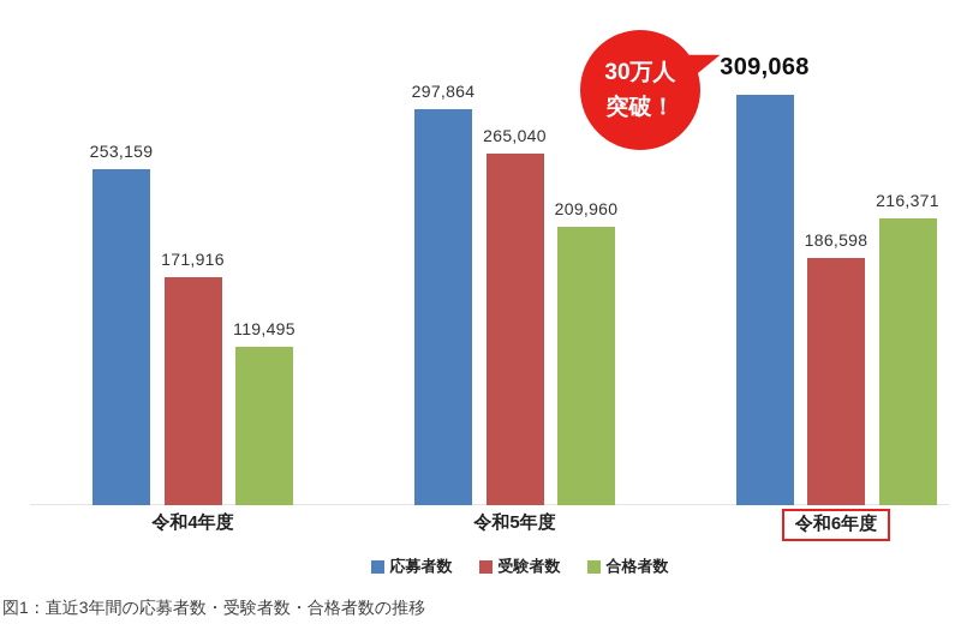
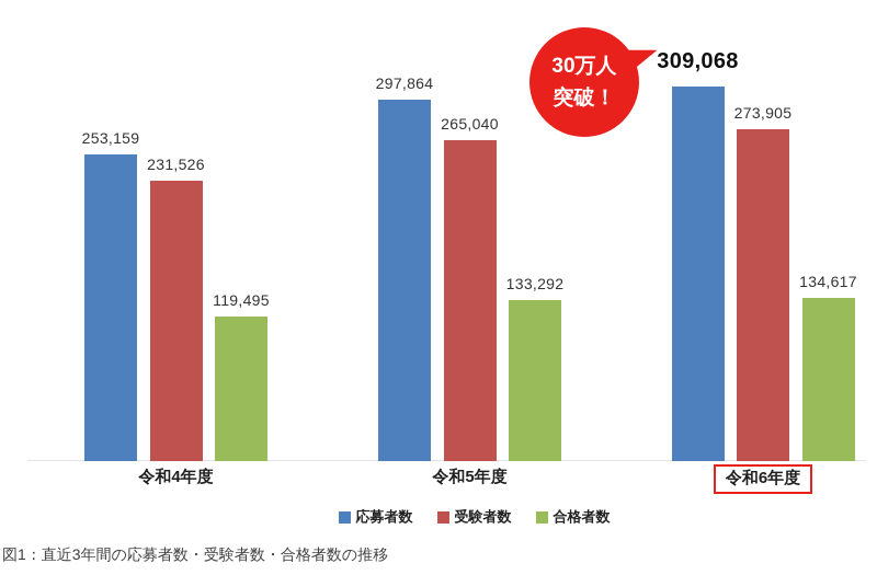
受験者数/令和4年度: 171,916 -> 231,526
合格者数/令和5年度: 209,960 -> 133,292
受験者数/令和6年度: 186,598 -> 273,905
合格者数/令和6年度: 216,371 -> 134,617
